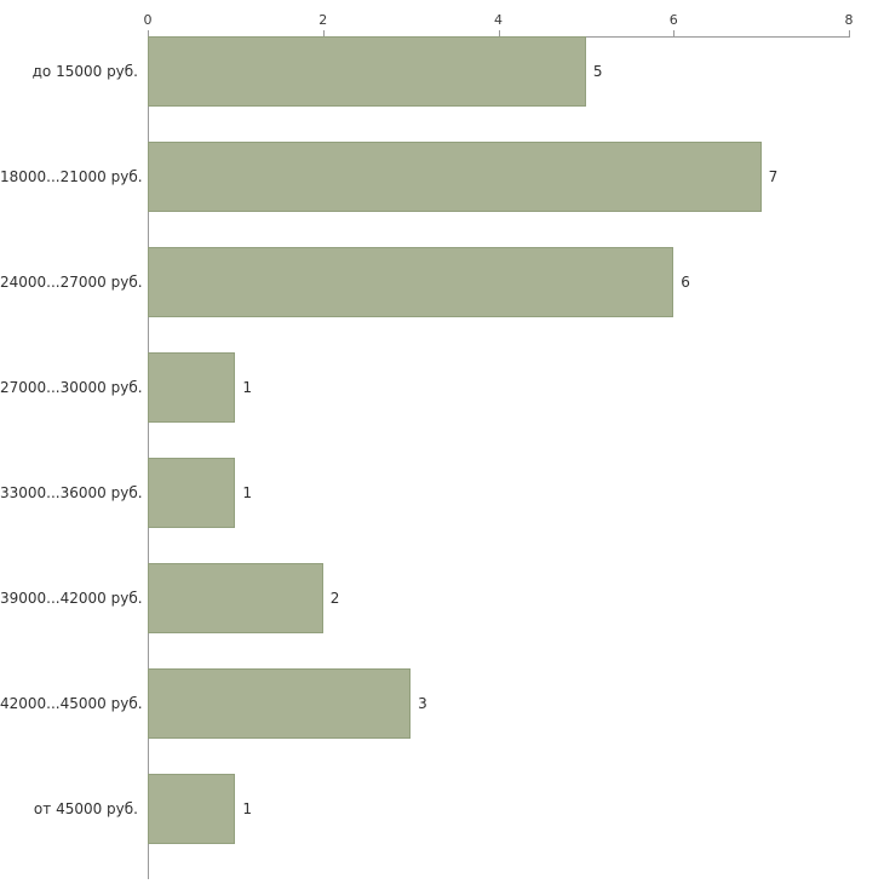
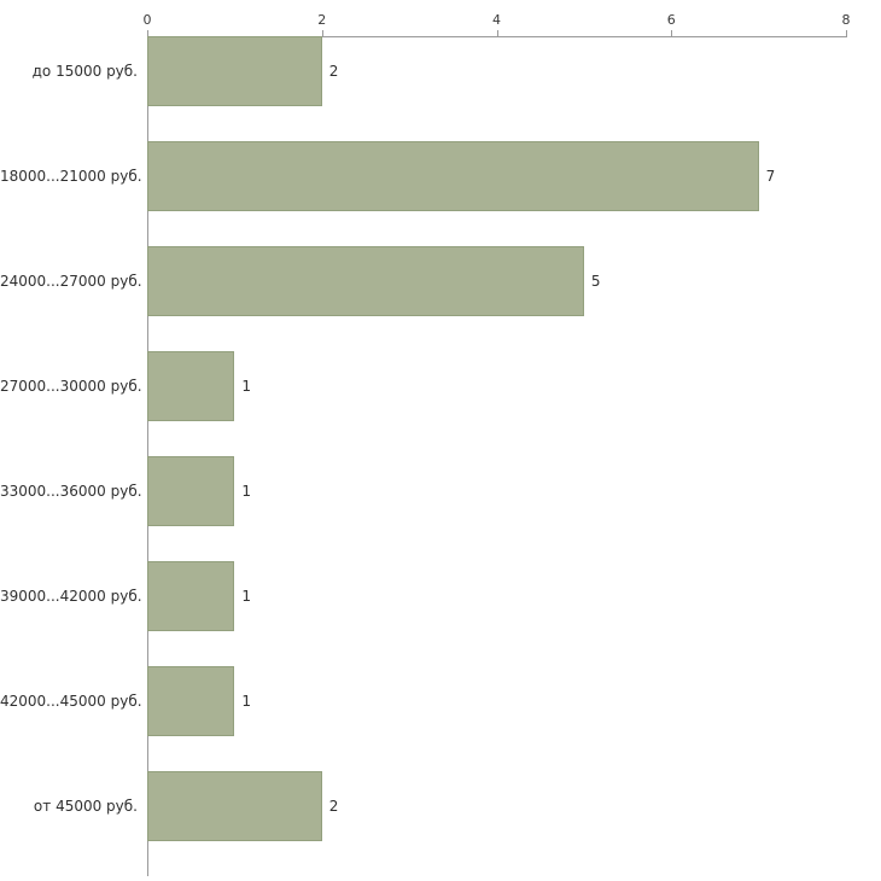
до 15000 руб.: 5 -> 2
24000...27000 руб.: 6 -> 5
39000...42000 руб.: 2 -> 1
42000...45000 руб.: 3 -> 1
от 45000 руб.: 1 -> 2
